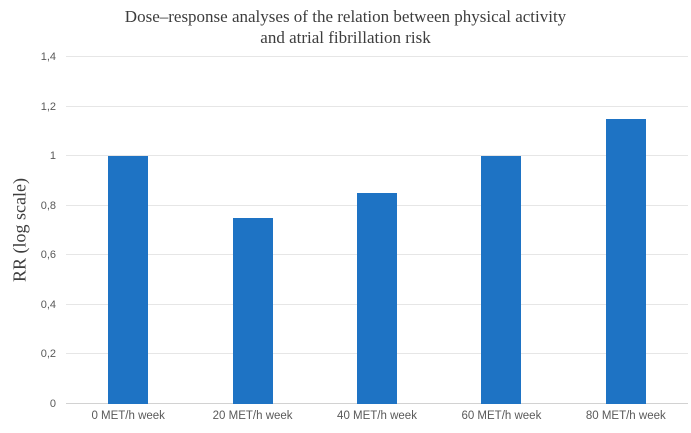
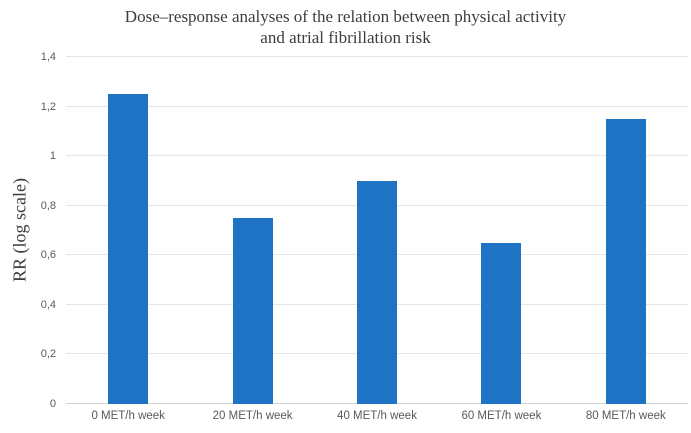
0 MET/h week: 1,00 -> 1,25
40 MET/h week: 0,85 -> 0,90
60 MET/h week: 1,00 -> 0,65
